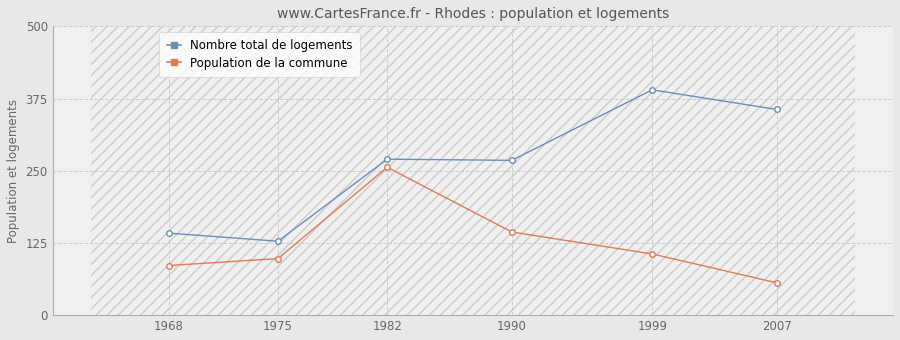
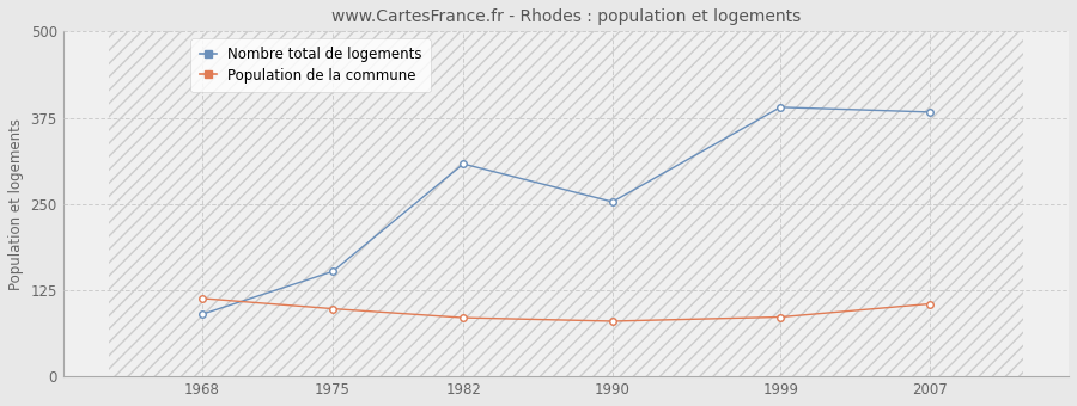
Nombre total de logements/1968: 142 -> 90
Population de la commune/1968: 86 -> 113
Nombre total de logements/1975: 128 -> 152
Nombre total de logements/1982: 270 -> 308
Population de la commune/1982: 256 -> 85
Nombre total de logements/1990: 268 -> 253
Population de la commune/1990: 144 -> 80
Population de la commune/1999: 106 -> 86
Nombre total de logements/2007: 356 -> 383
Population de la commune/2007: 56 -> 105
